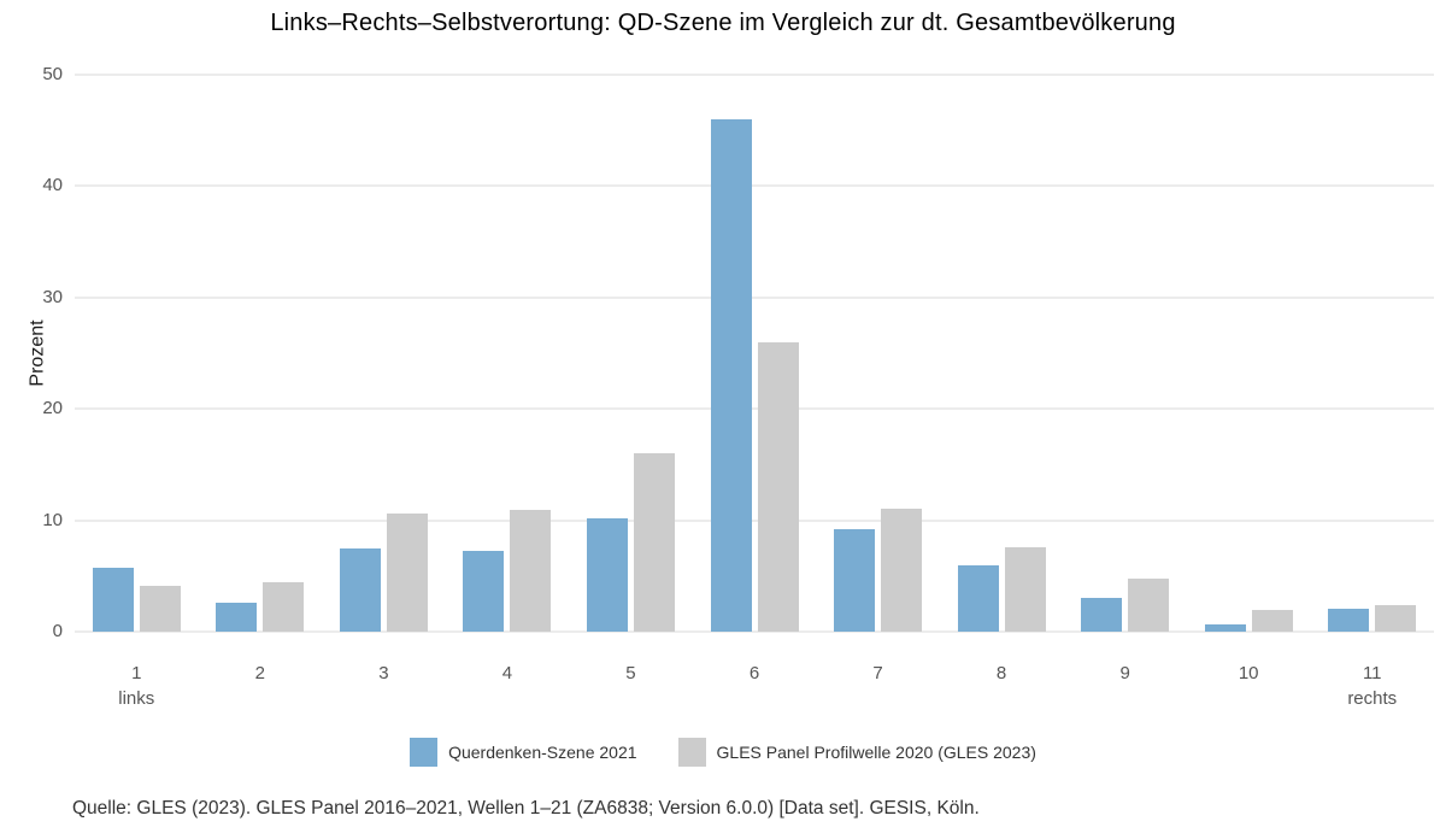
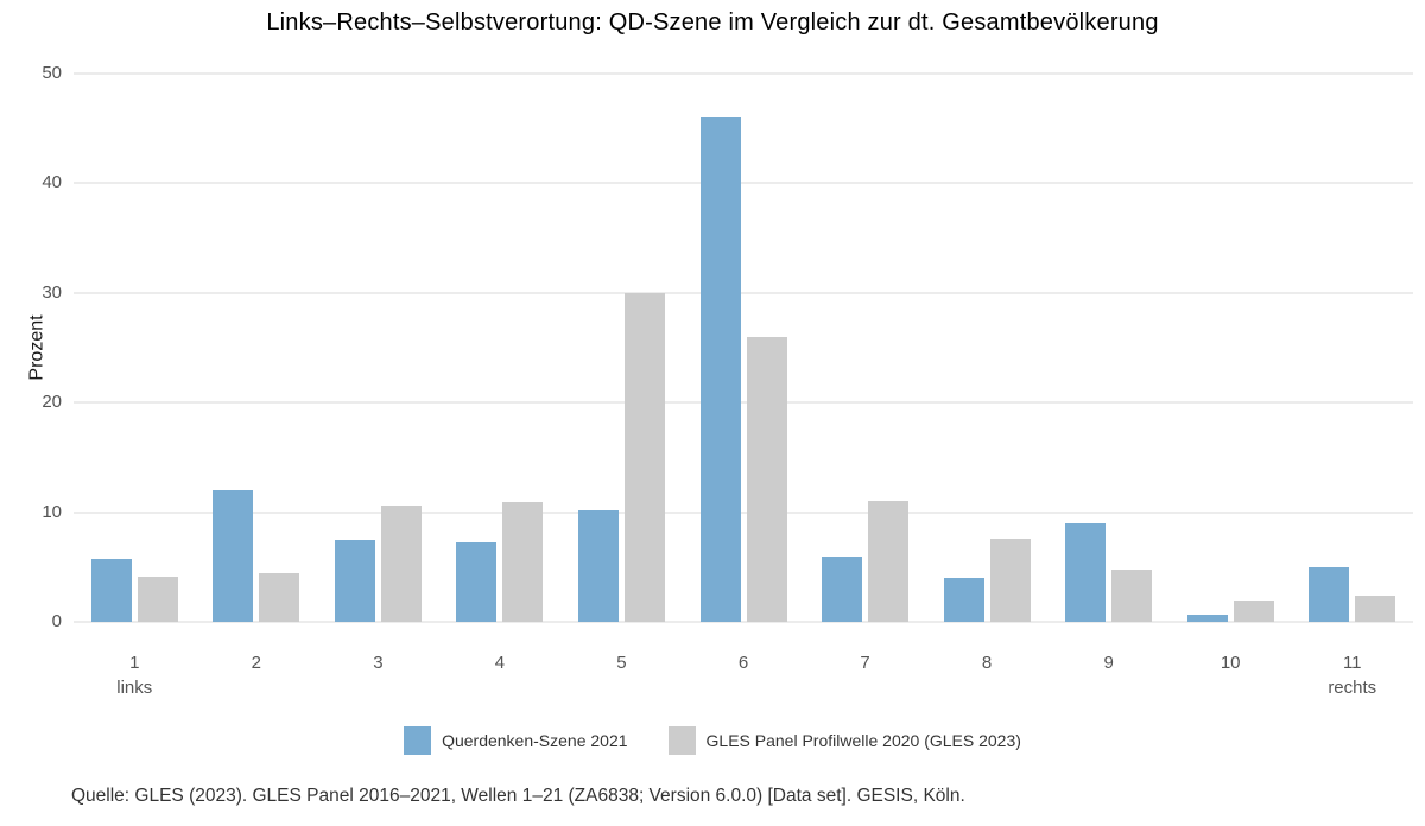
Querdenken-Szene 2021/2: 3 -> 12
GLES Panel Profilwelle 2020 (GLES 2023)/5: 16 -> 30
Querdenken-Szene 2021/7: 9 -> 6
Querdenken-Szene 2021/8: 6 -> 4
Querdenken-Szene 2021/9: 3 -> 9
Querdenken-Szene 2021/11: 2 -> 5
